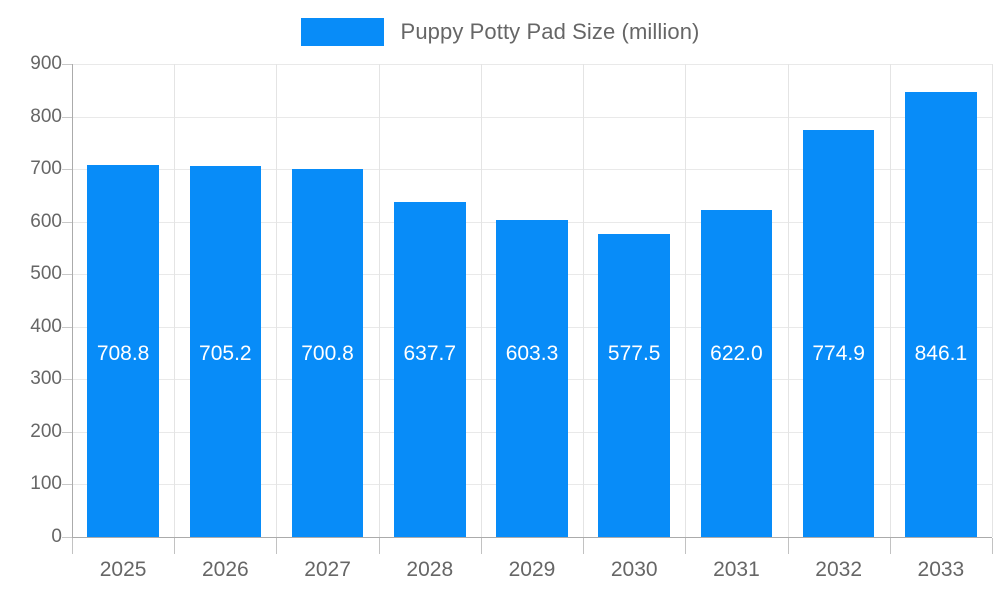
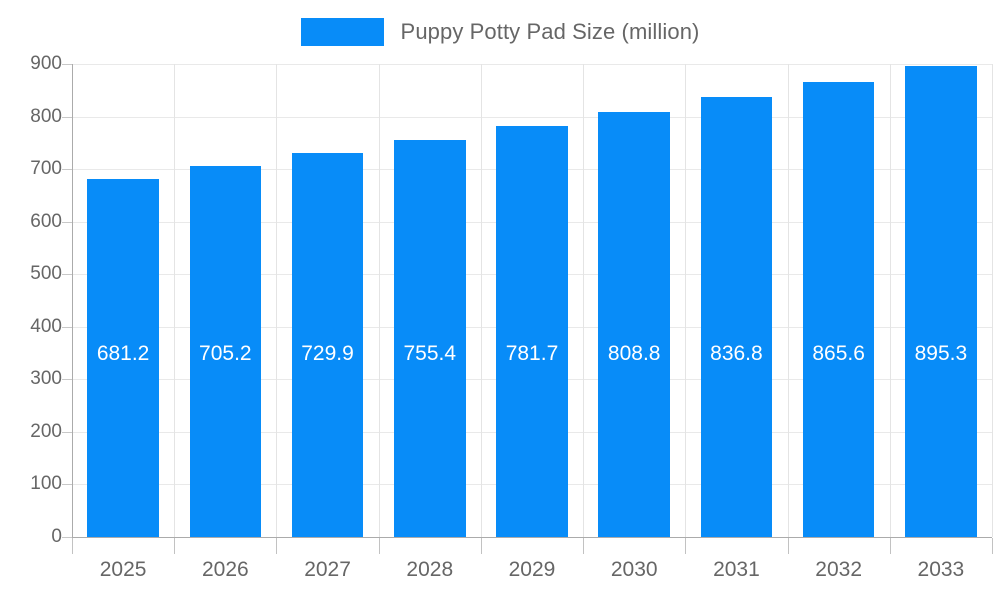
2025: 708.8 -> 681.2
2027: 700.8 -> 729.9
2028: 637.7 -> 755.4
2029: 603.3 -> 781.7
2030: 577.5 -> 808.8
2031: 622.0 -> 836.8
2032: 774.9 -> 865.6
2033: 846.1 -> 895.3
